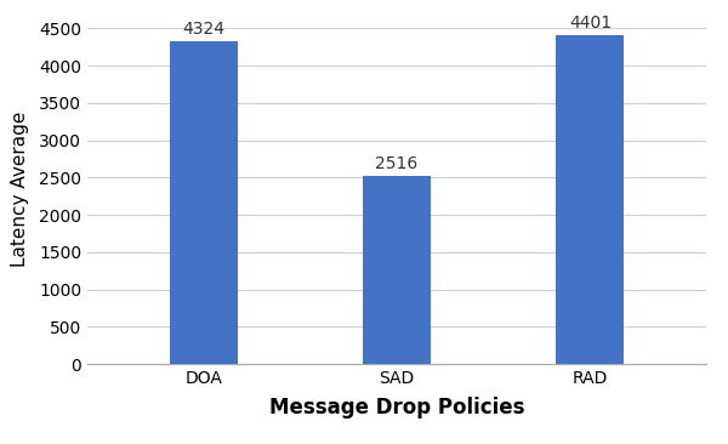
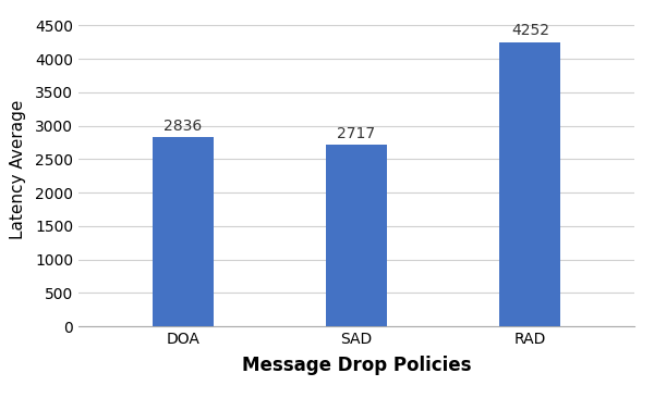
DOA: 4324 -> 2836
SAD: 2516 -> 2717
RAD: 4401 -> 4252
